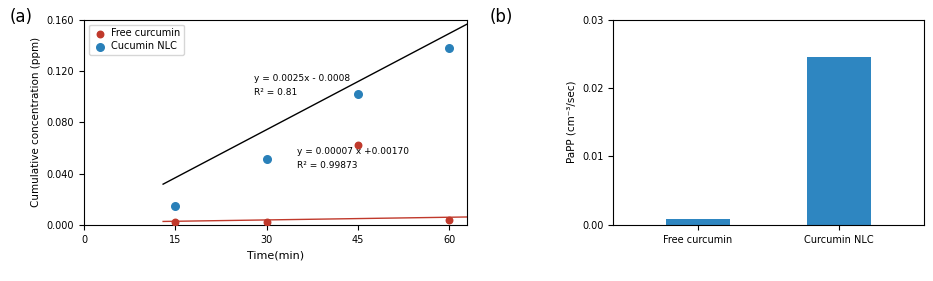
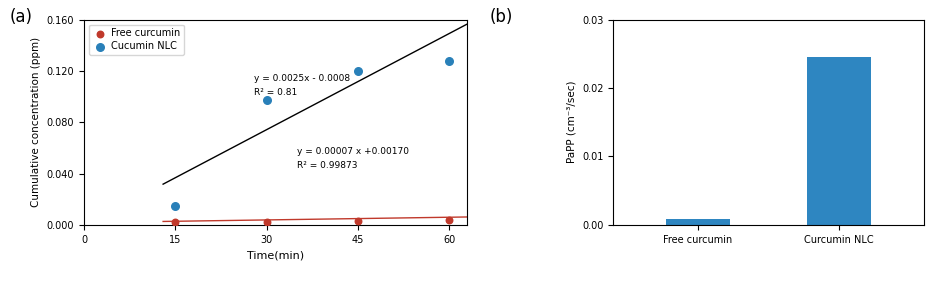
Cucumin NLC/30: 0.051 -> 0.097
Free curcumin/45: 0.062 -> 0.003
Cucumin NLC/45: 0.102 -> 0.120
Cucumin NLC/60: 0.138 -> 0.128
